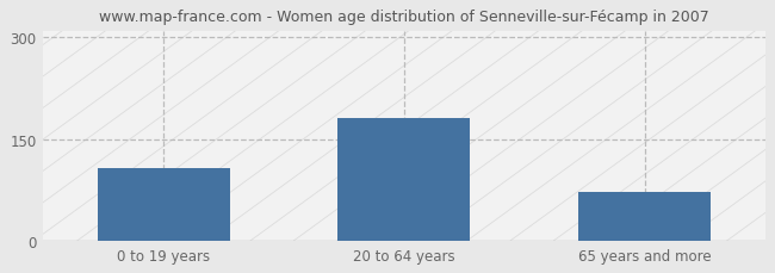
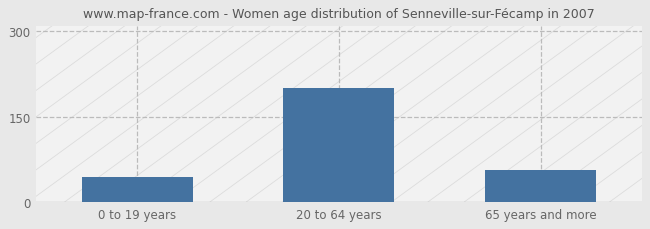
0 to 19 years: 107 -> 44
20 to 64 years: 182 -> 200
65 years and more: 72 -> 56
